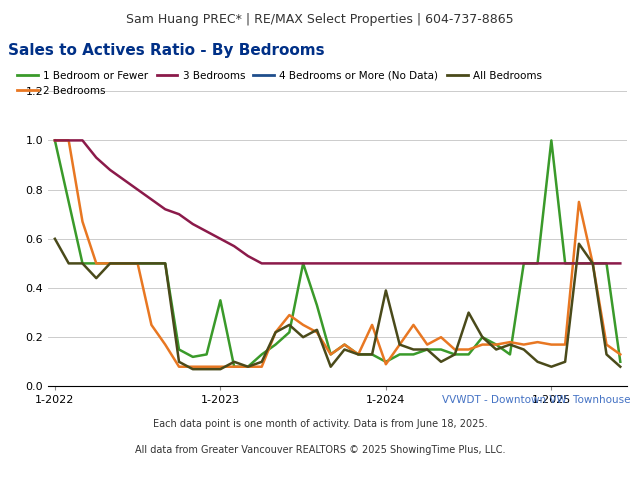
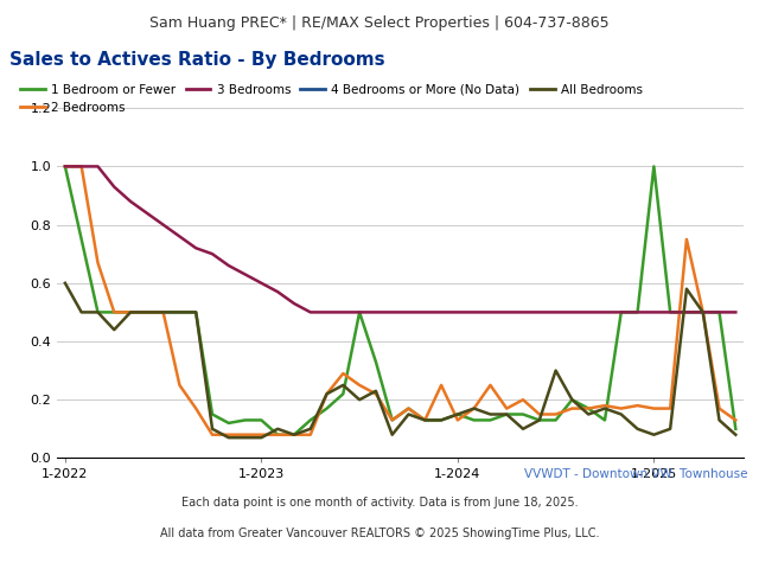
1 Bedroom or Fewer/1-2023: 0.35 -> 0.13
1 Bedroom or Fewer/1-2024: 0.10 -> 0.15
2 Bedrooms/1-2024: 0.09 -> 0.13
All Bedrooms/1-2024: 0.39 -> 0.15
